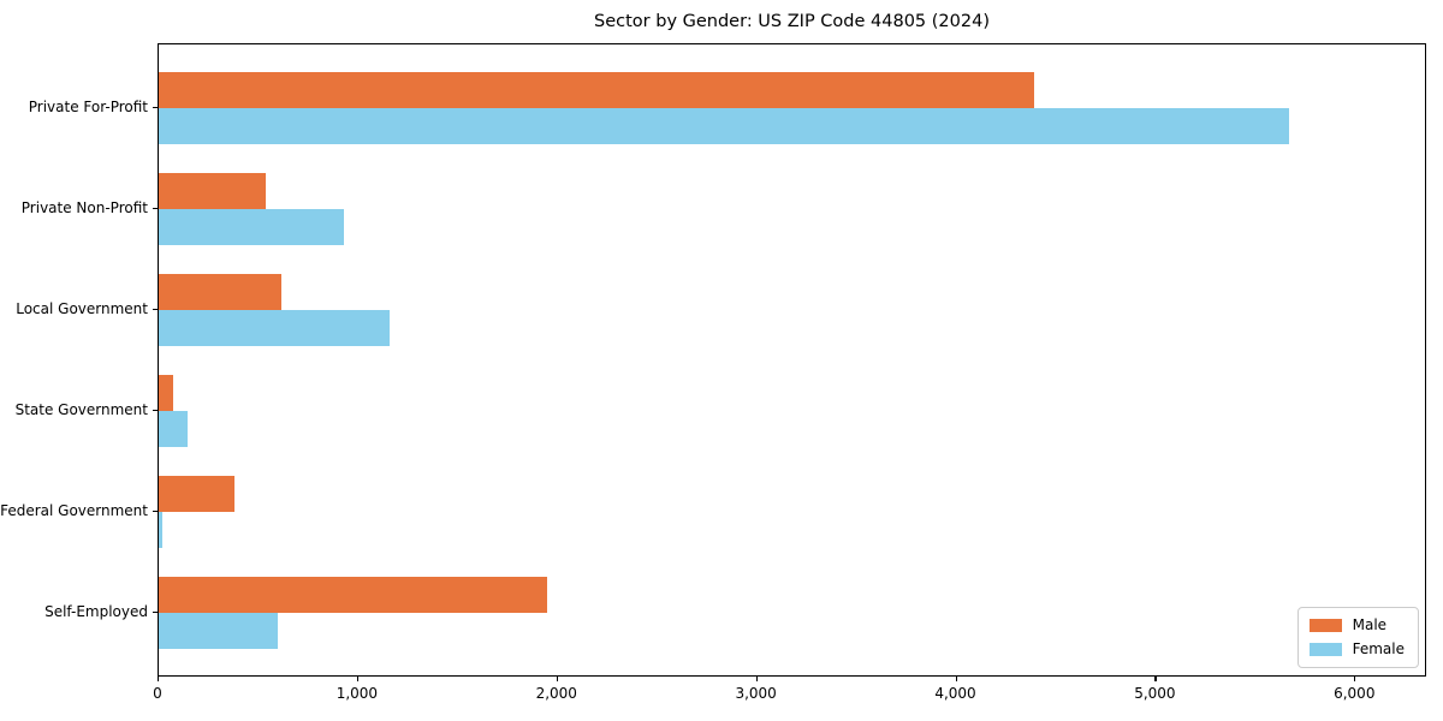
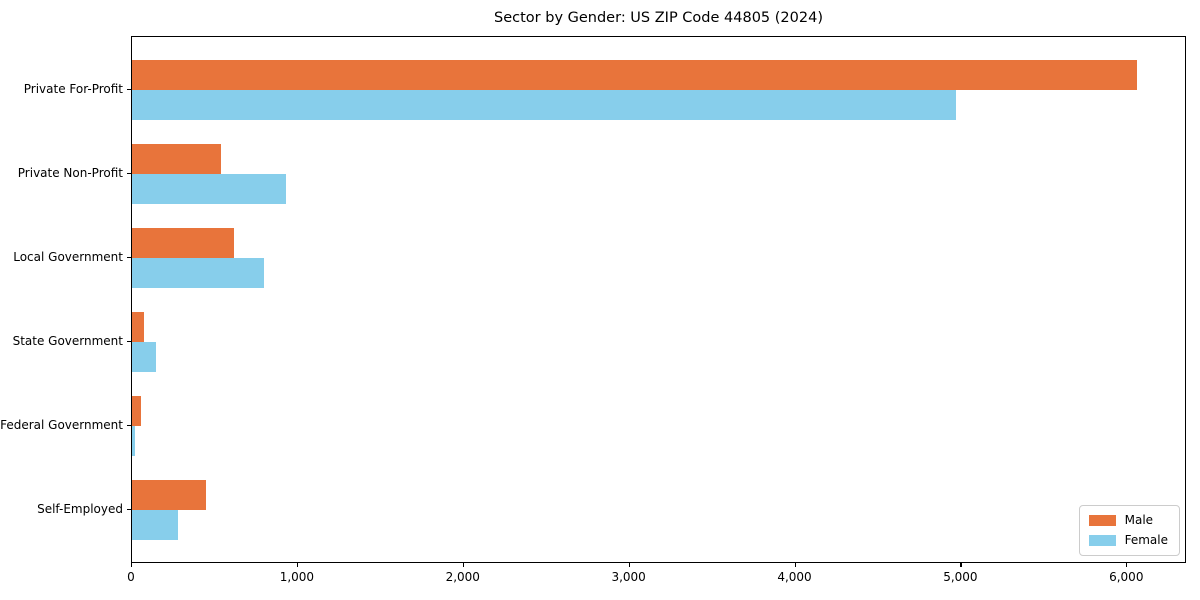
Male/Private For-Profit: 4400 -> 6070
Female/Private For-Profit: 5680 -> 4980
Female/Local Government: 1160 -> 800
Male/Federal Government: 380 -> 60
Male/Self-Employed: 1950 -> 440
Female/Self-Employed: 600 -> 280
